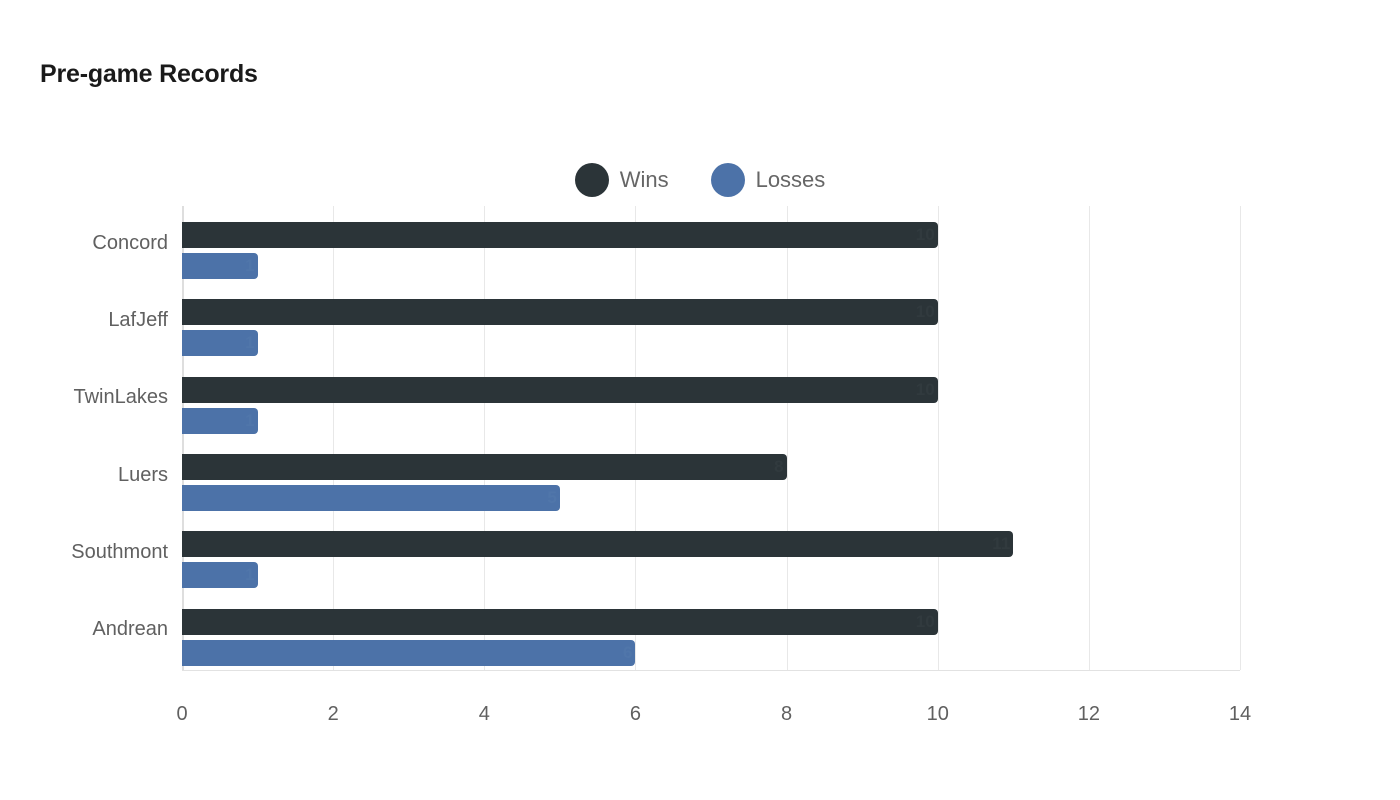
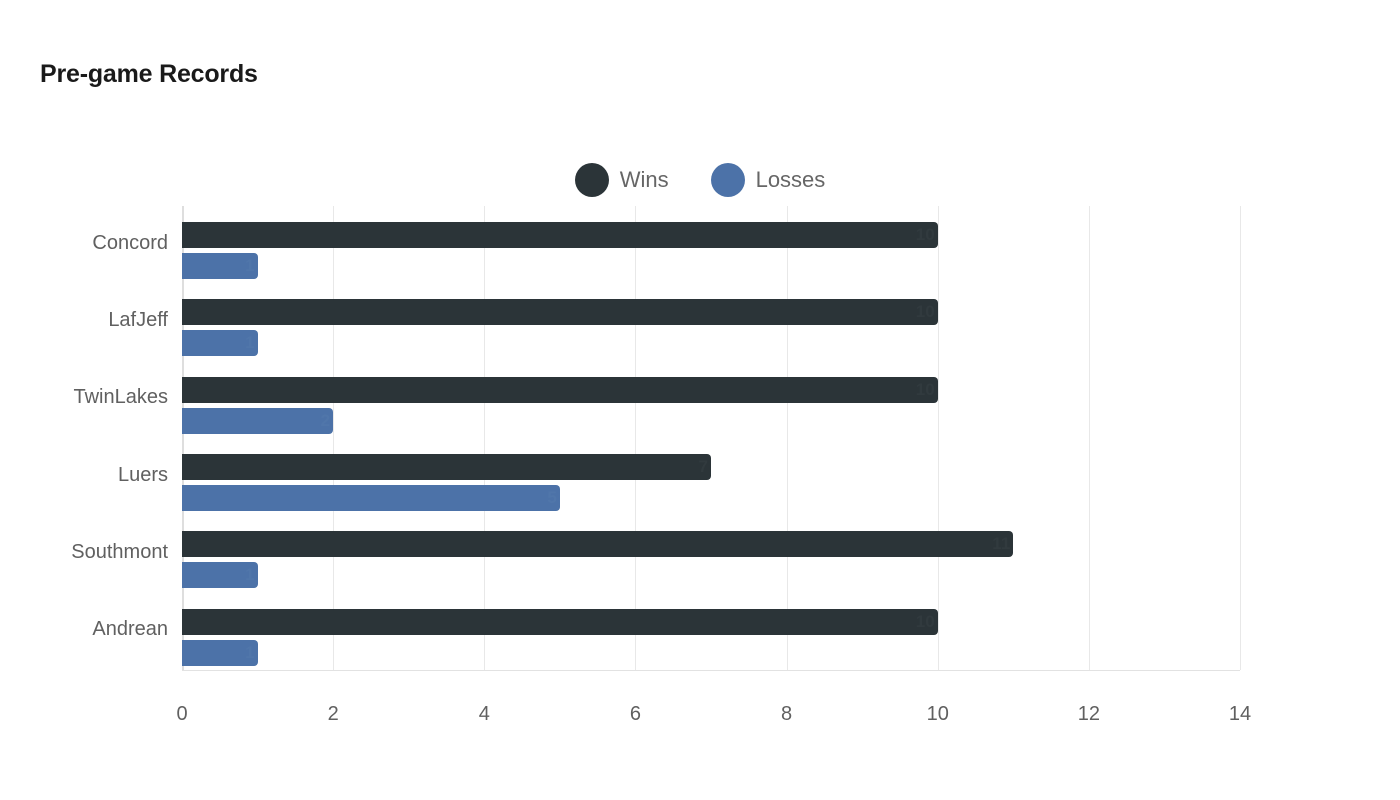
Losses/TwinLakes: 1 -> 2
Wins/Luers: 8 -> 7
Losses/Andrean: 6 -> 1
